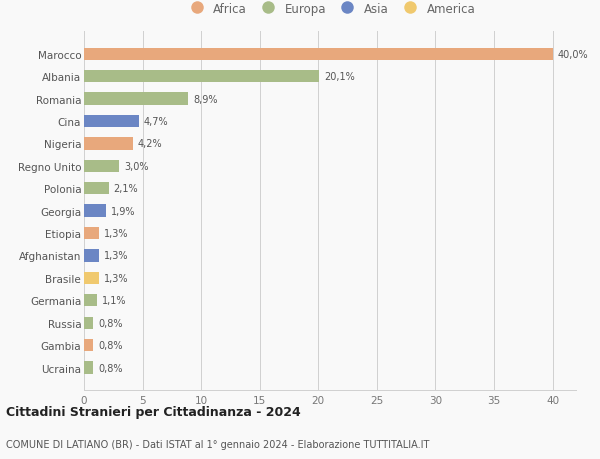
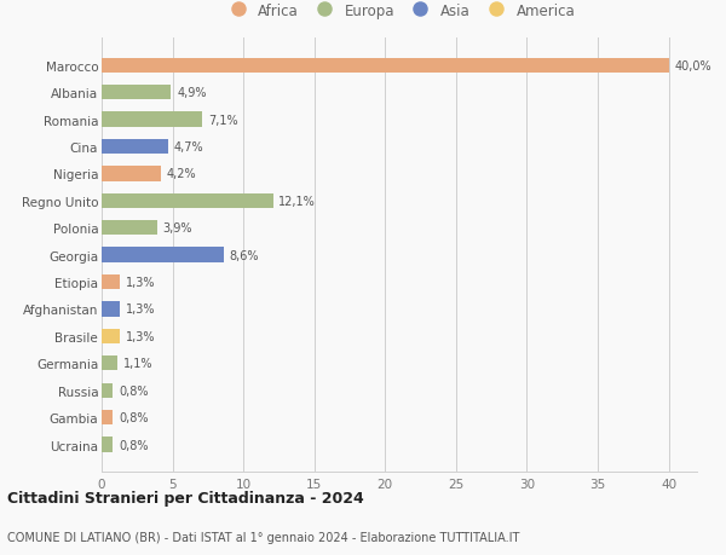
Albania: 20,1% -> 4,9%
Romania: 8,9% -> 7,1%
Regno Unito: 3,0% -> 12,1%
Polonia: 2,1% -> 3,9%
Georgia: 1,9% -> 8,6%
